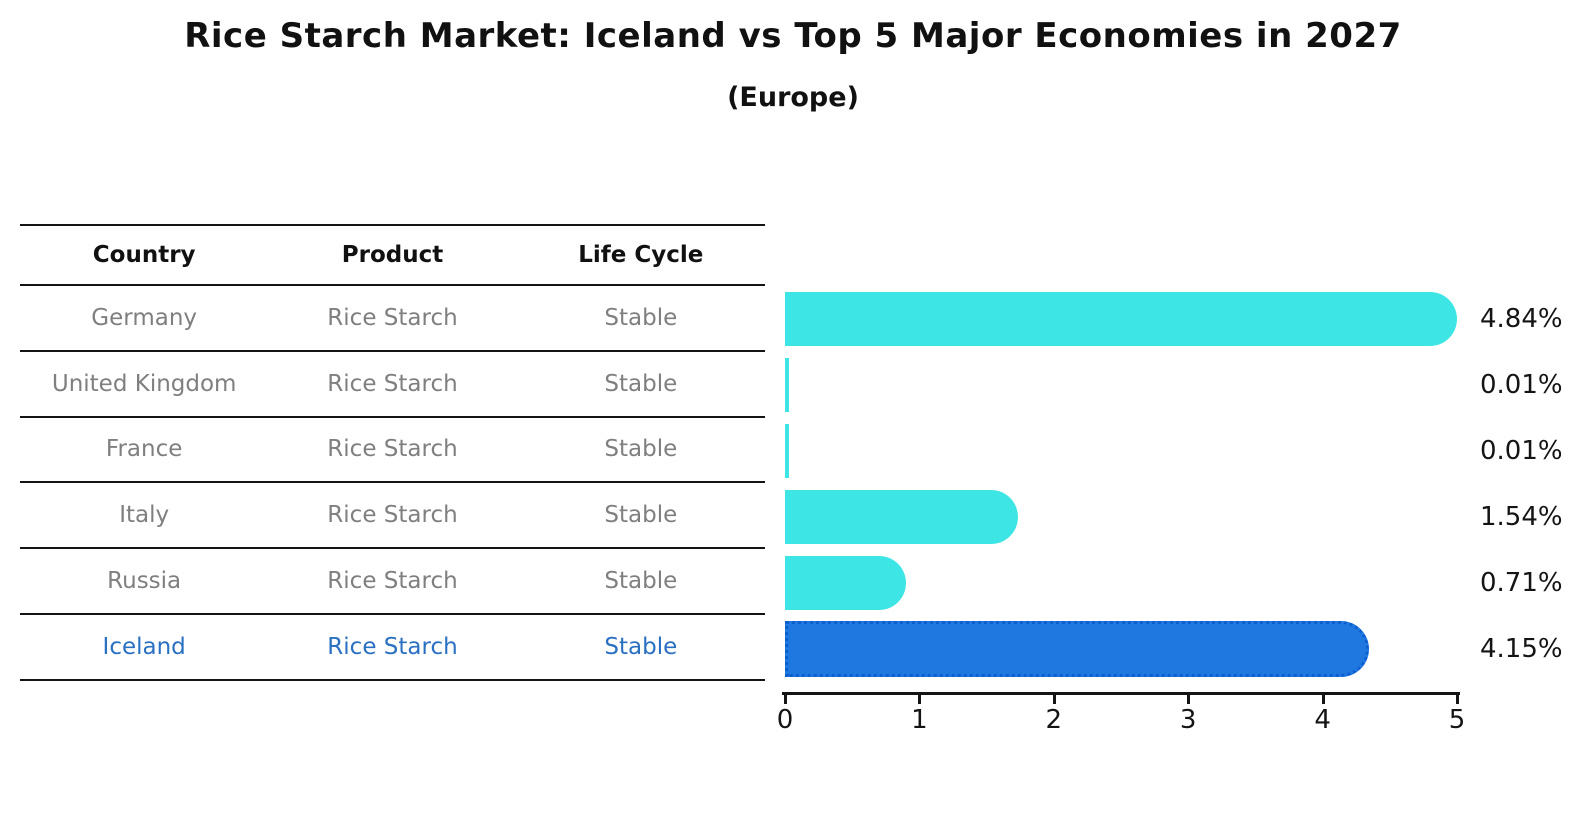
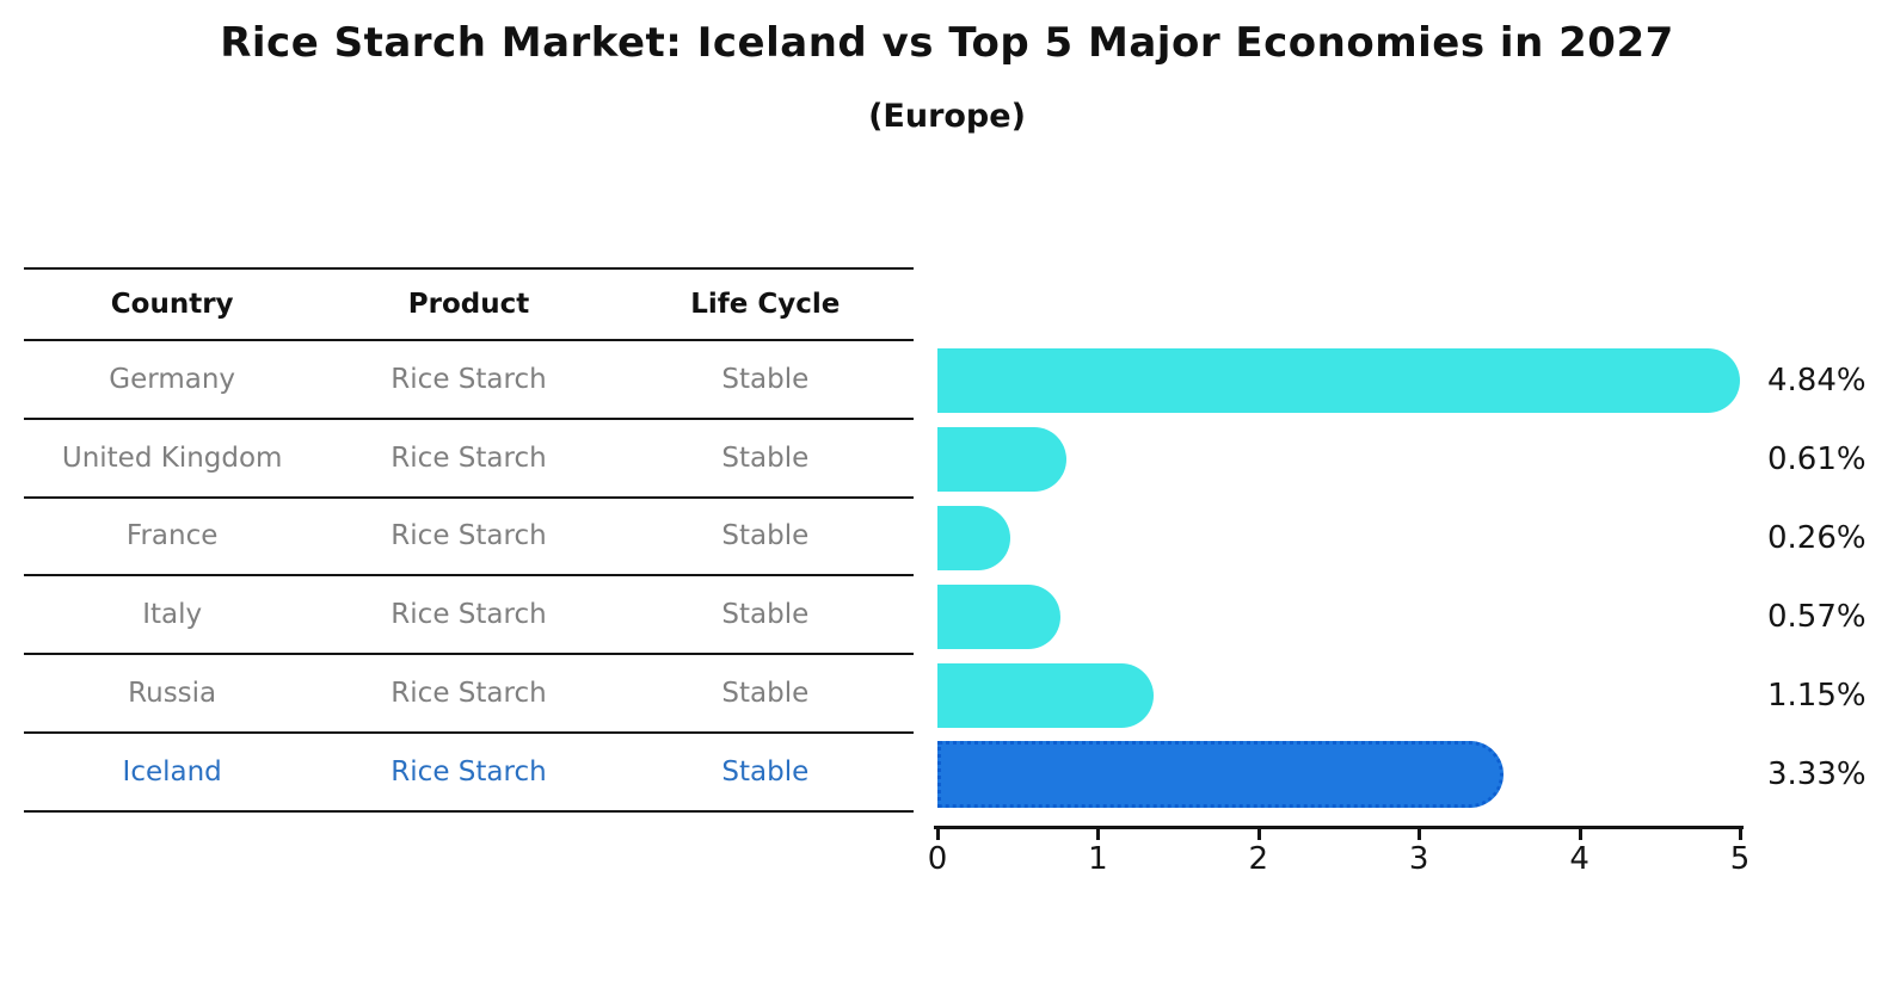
United Kingdom: 0.01% -> 0.61%
France: 0.01% -> 0.26%
Italy: 1.54% -> 0.57%
Russia: 0.71% -> 1.15%
Iceland: 4.15% -> 3.33%
